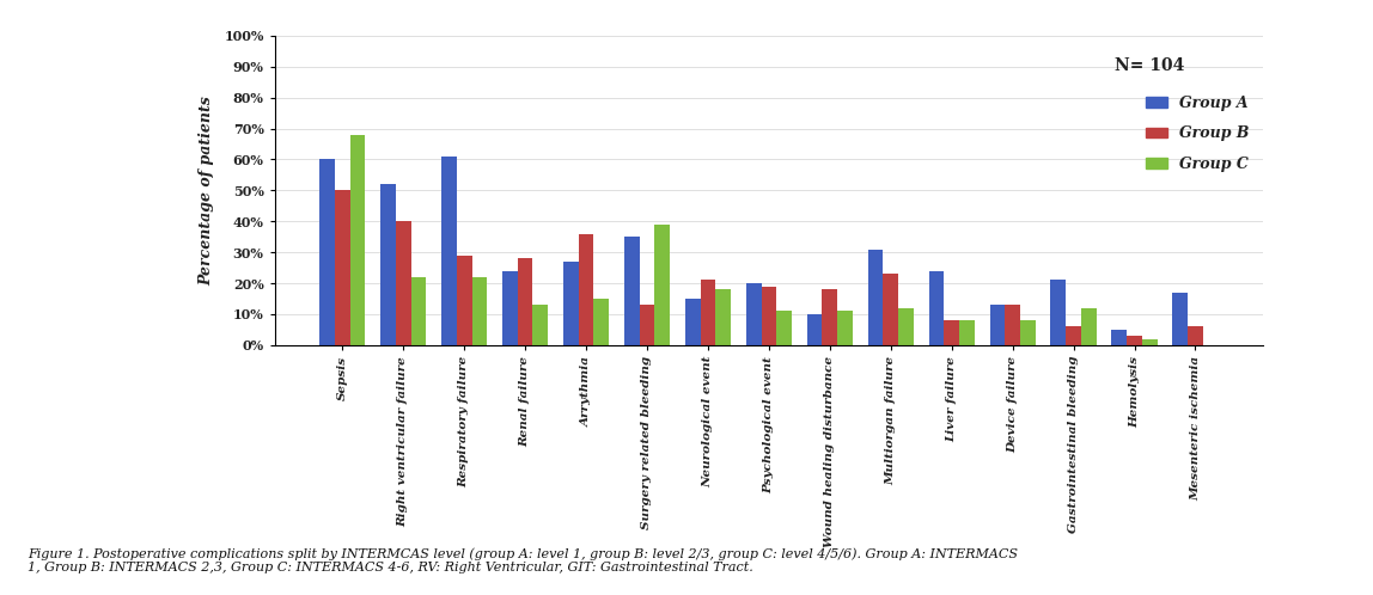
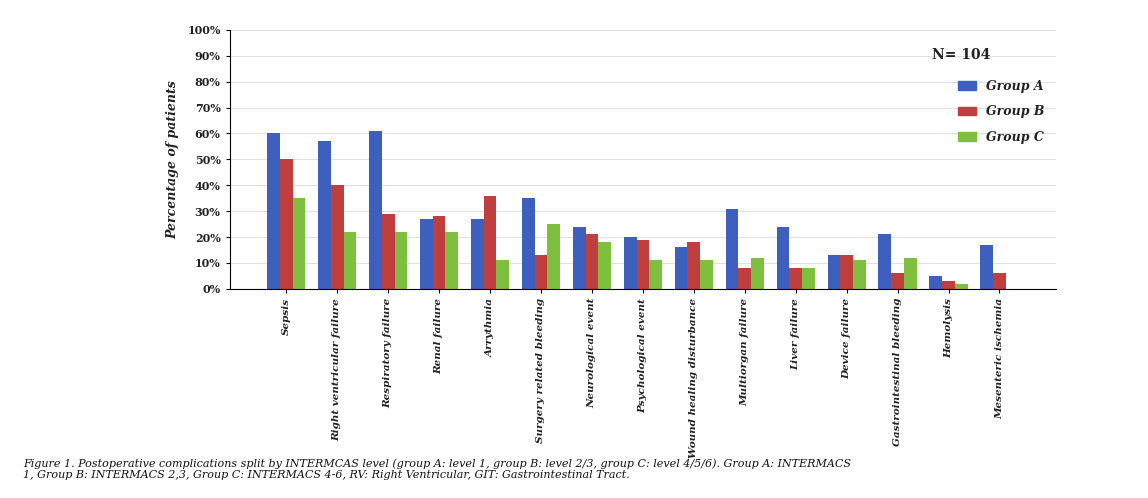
Group C/Sepsis: 68% -> 35%
Group A/Right ventricular failure: 52% -> 57%
Group A/Renal failure: 24% -> 27%
Group C/Renal failure: 13% -> 22%
Group C/Arrythmia: 15% -> 11%
Group C/Surgery related bleeding: 39% -> 25%
Group A/Neurological event: 15% -> 24%
Group A/Wound healing disturbance: 10% -> 16%
Group B/Multiorgan failure: 23% -> 8%
Group C/Device failure: 8% -> 11%
